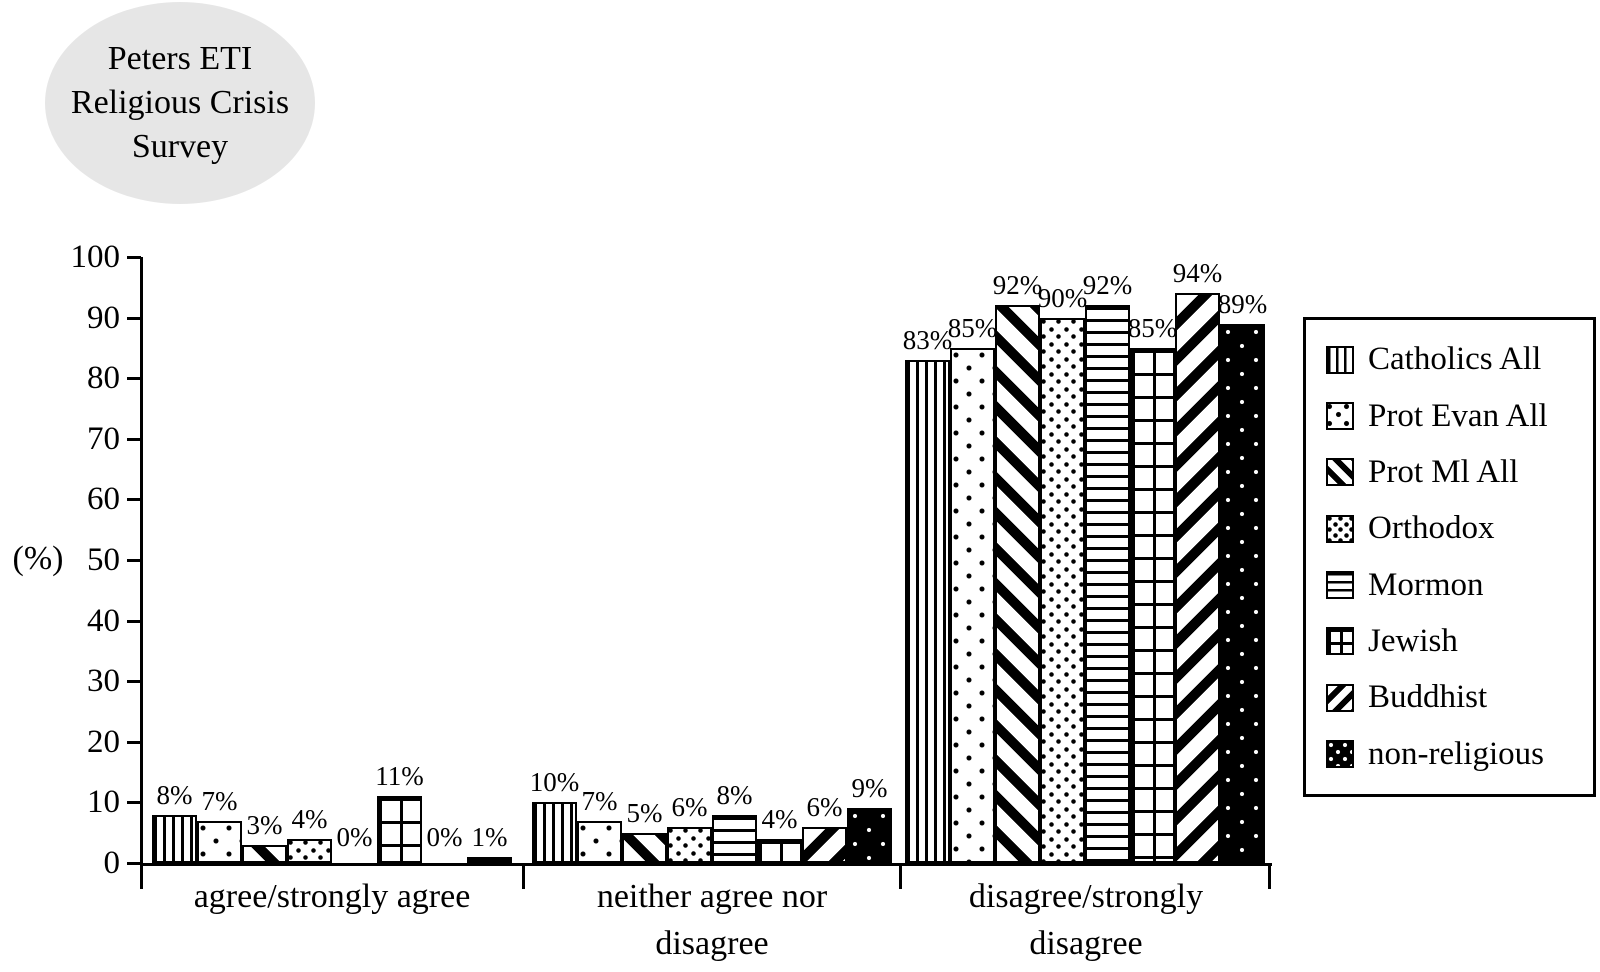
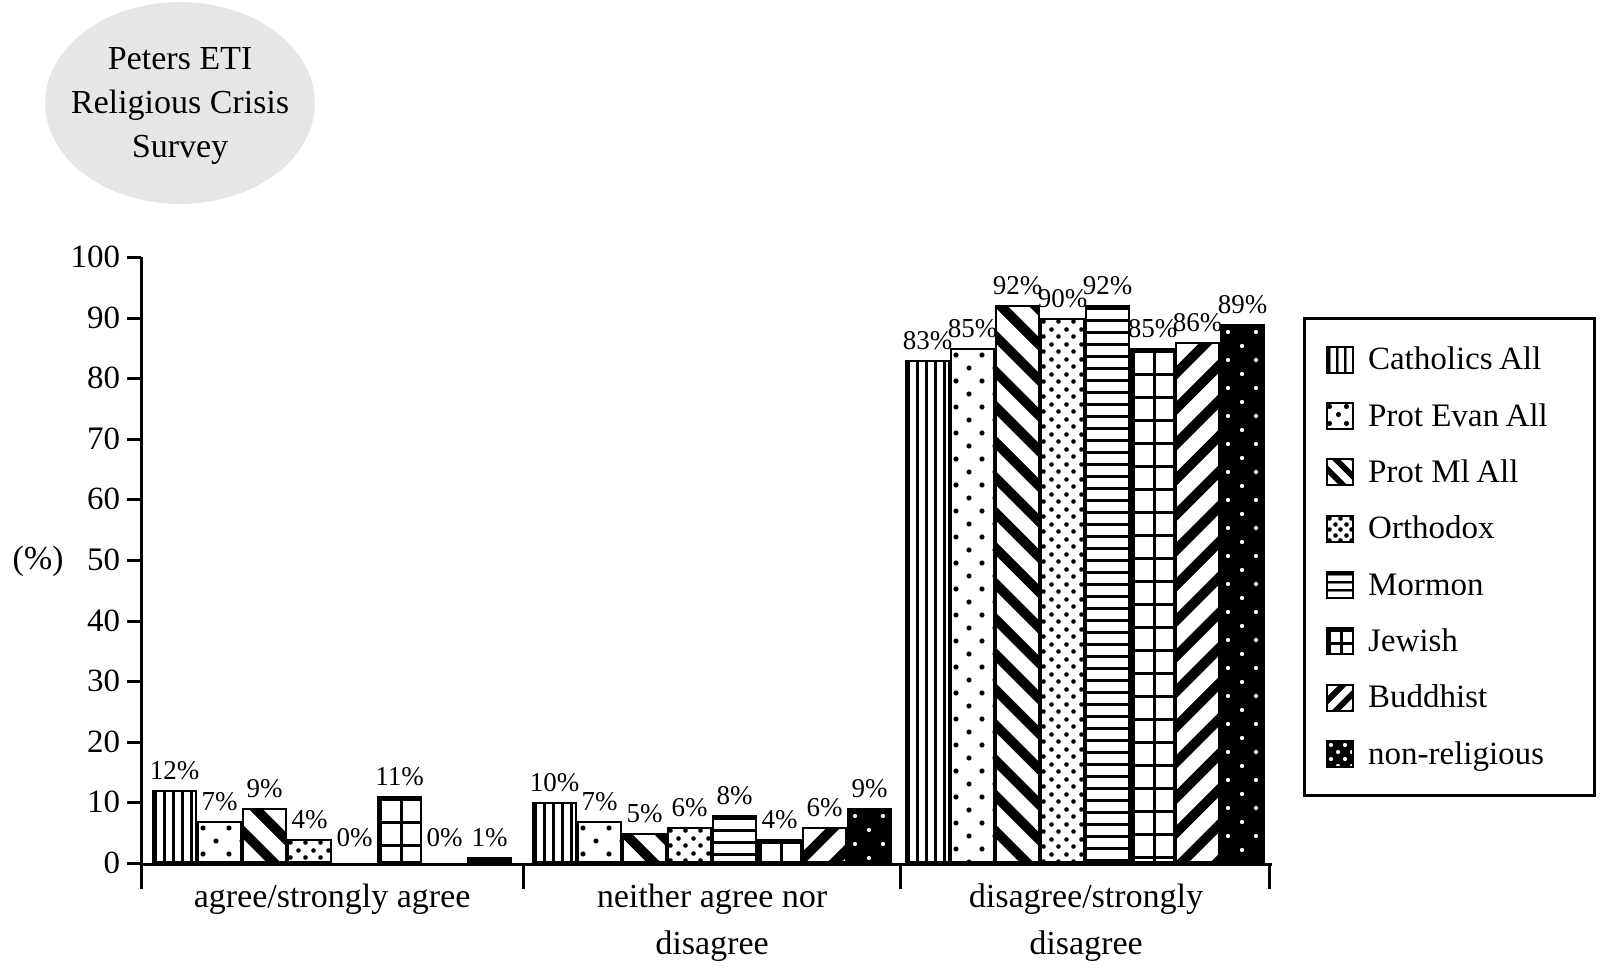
Catholics All/agree/strongly agree: 8% -> 12%
Prot Ml All/agree/strongly agree: 3% -> 9%
Buddhist/disagree/strongly disagree: 94% -> 86%
